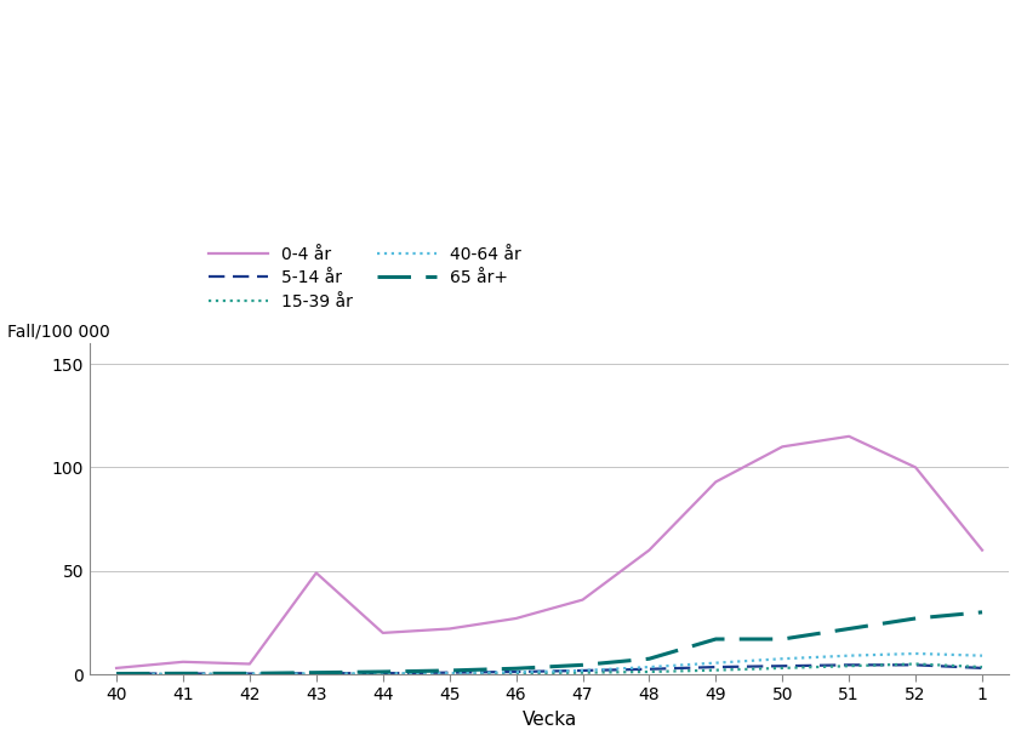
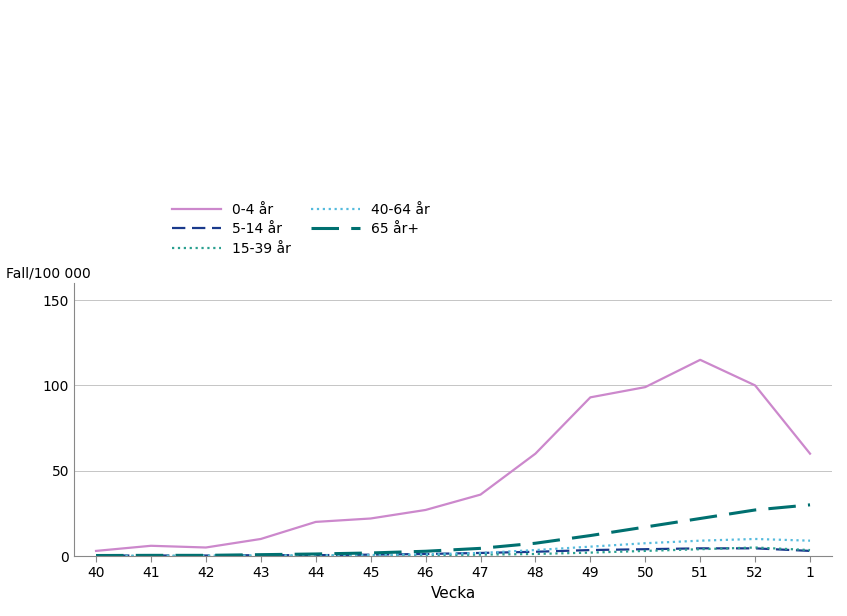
0-4 år/43: 49 -> 10
65 år+/49: 17 -> 12
0-4 år/50: 110 -> 99
